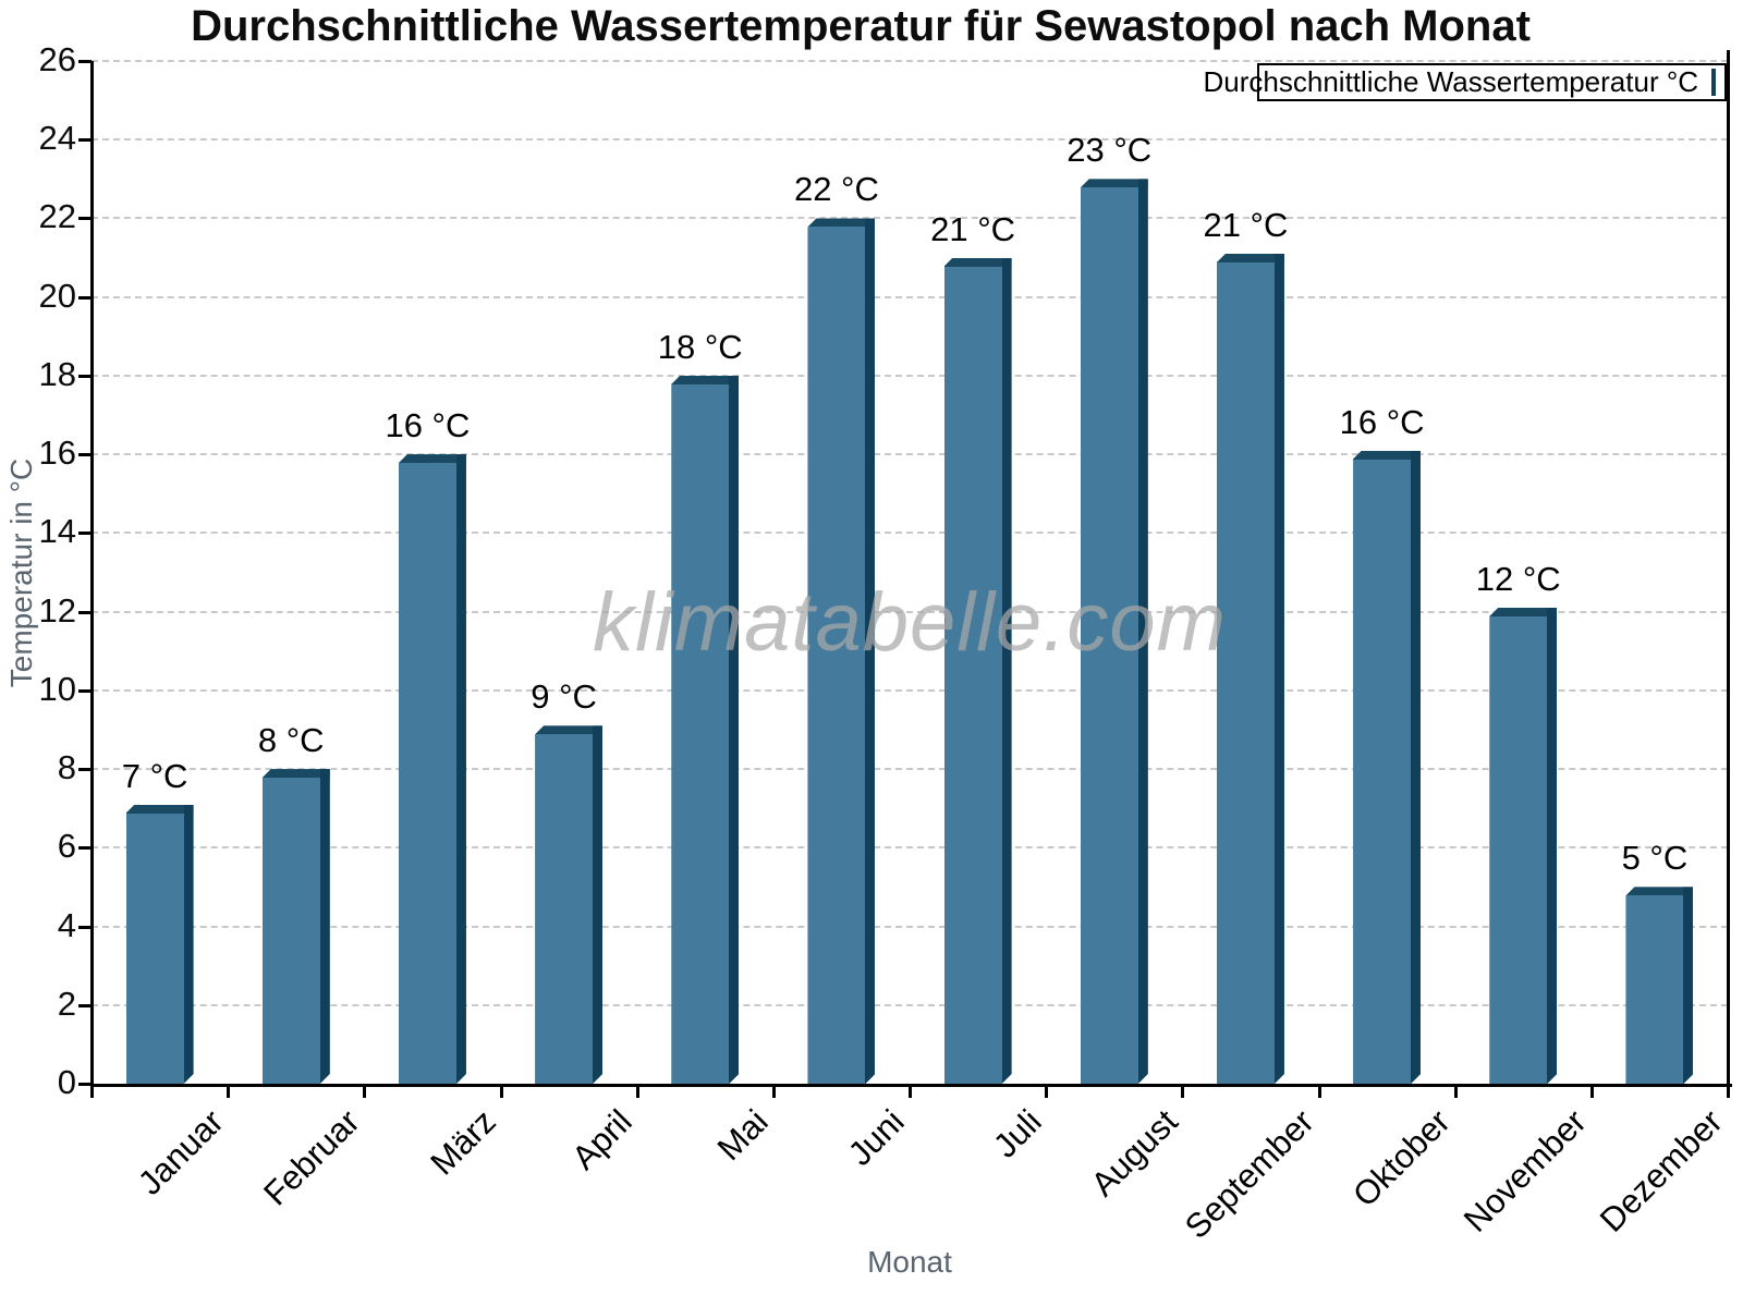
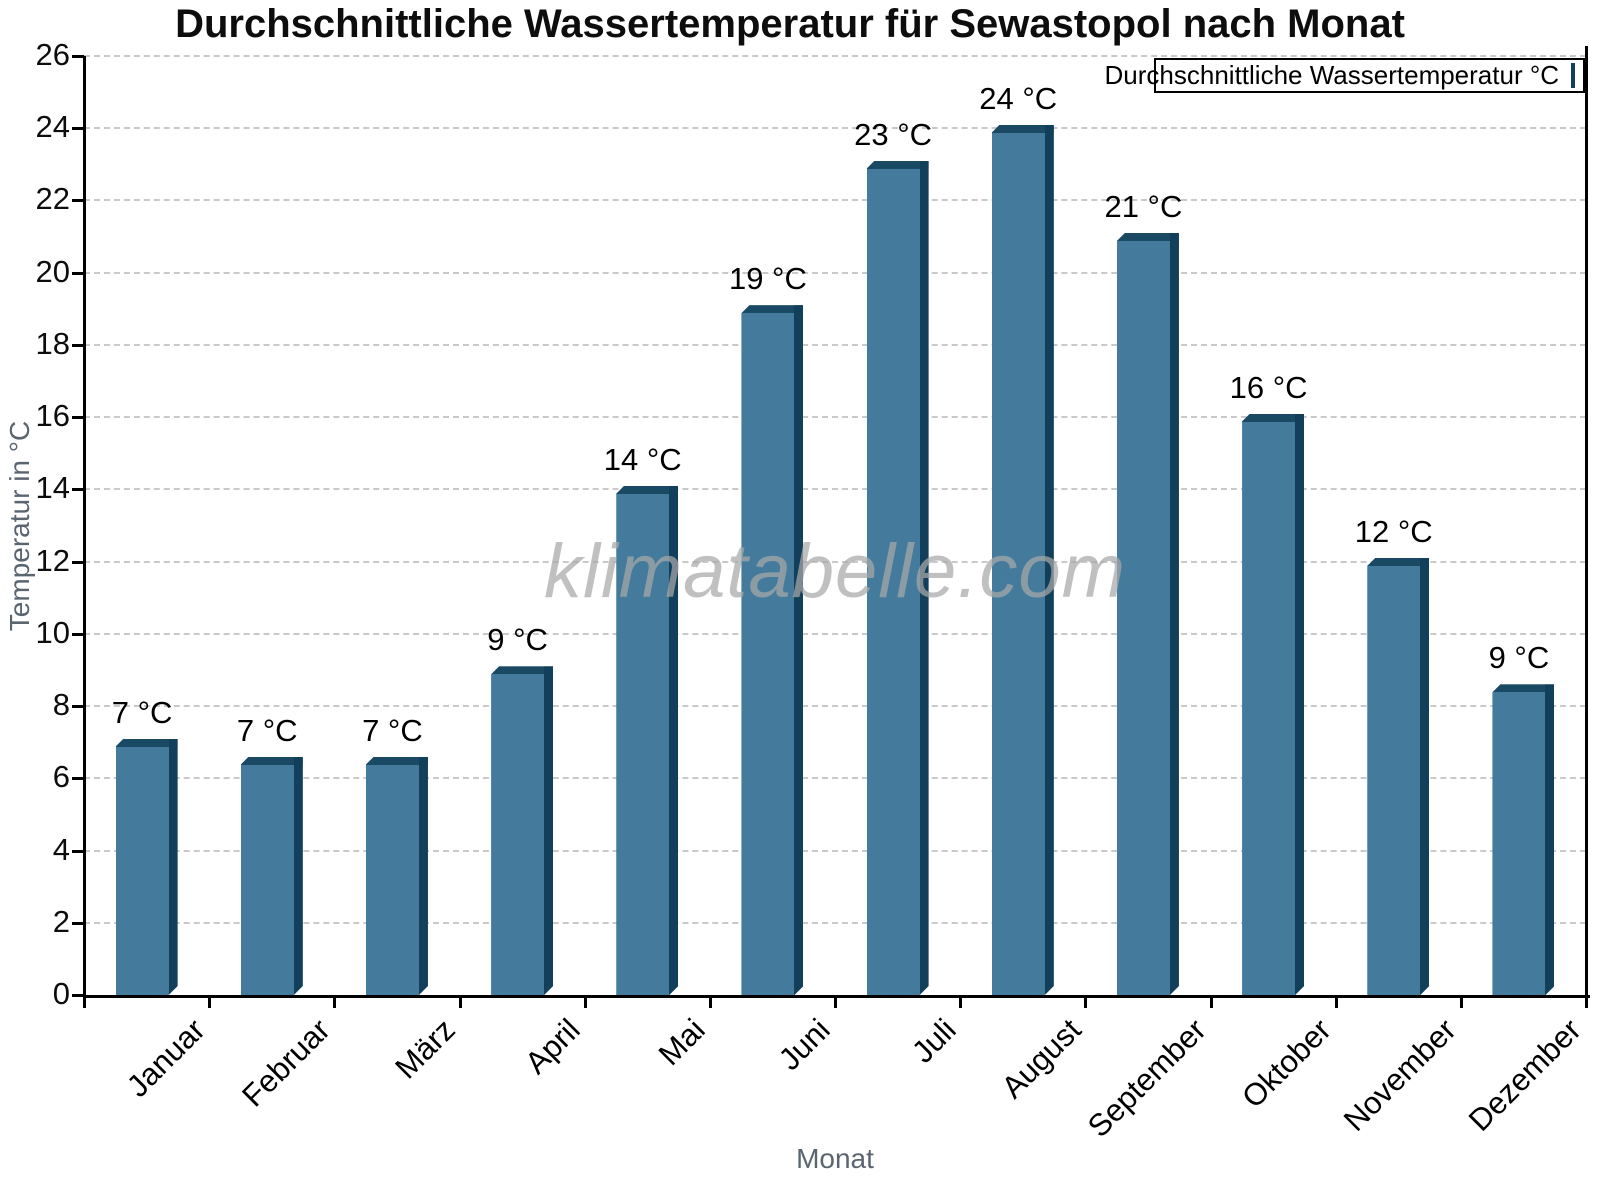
Februar: 8 -> 7
März: 16 -> 7
Mai: 18 -> 14
Juni: 22 -> 19
Juli: 21 -> 23
August: 23 -> 24
Dezember: 5 -> 9
